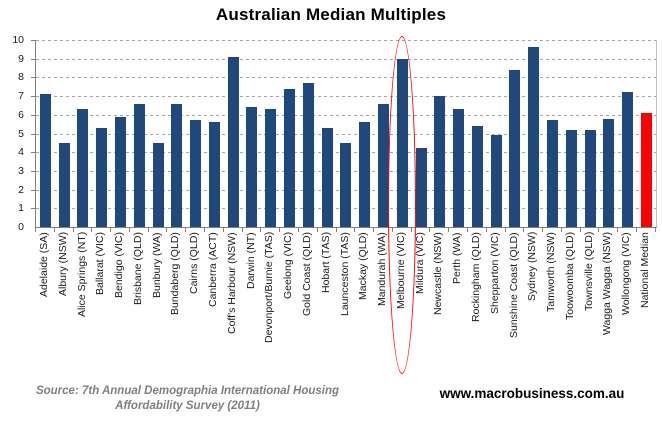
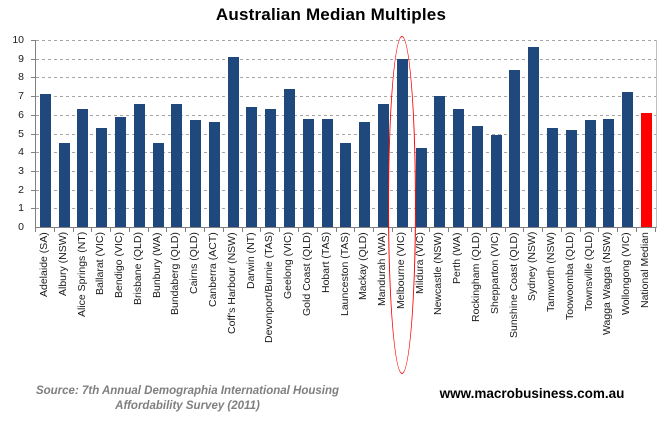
Gold Coast (QLD): 7.7 -> 5.8
Hobart (TAS): 5.3 -> 5.8
Tamworth (NSW): 5.7 -> 5.3
Townsville (QLD): 5.2 -> 5.7
